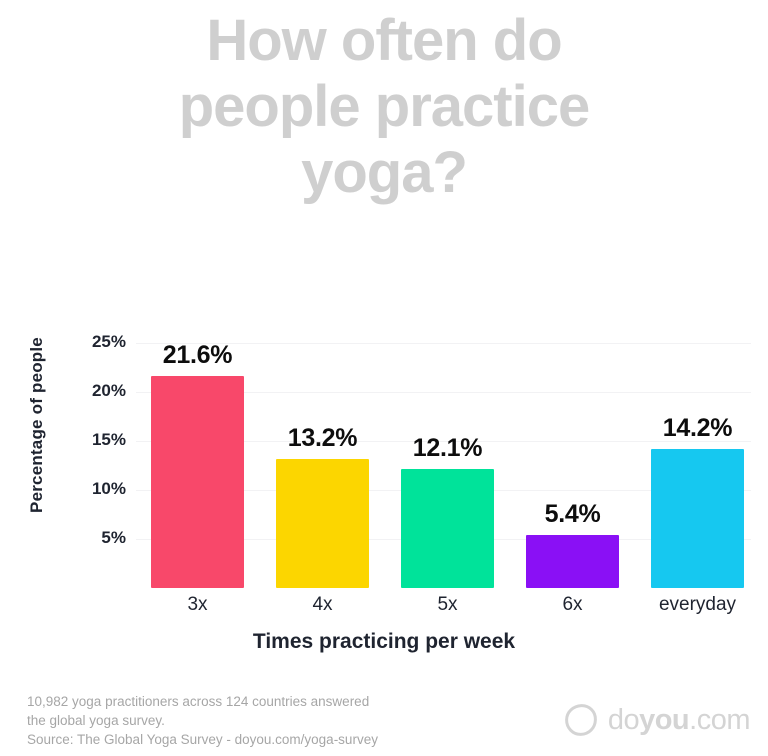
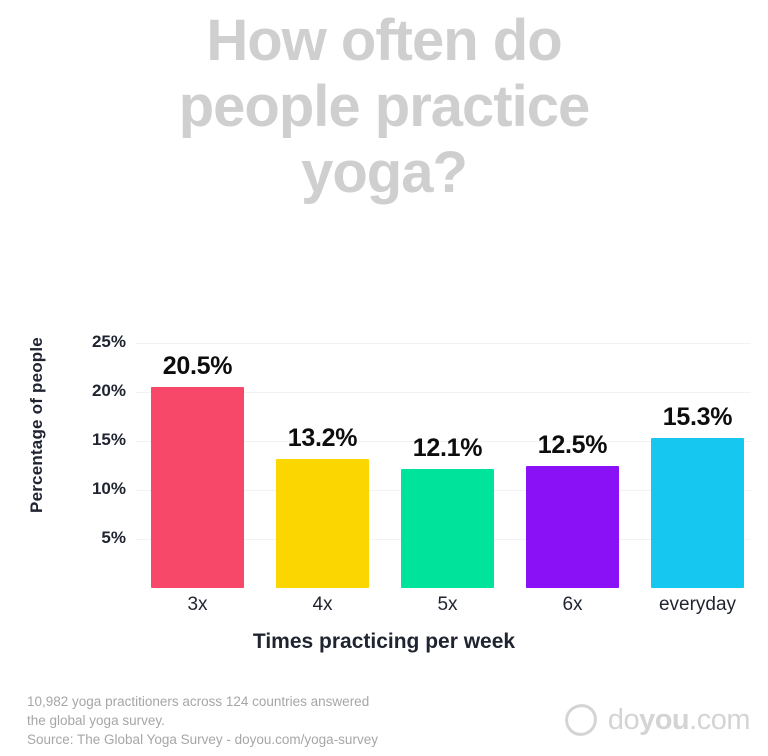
3x: 21.6% -> 20.5%
6x: 5.4% -> 12.5%
everyday: 14.2% -> 15.3%
